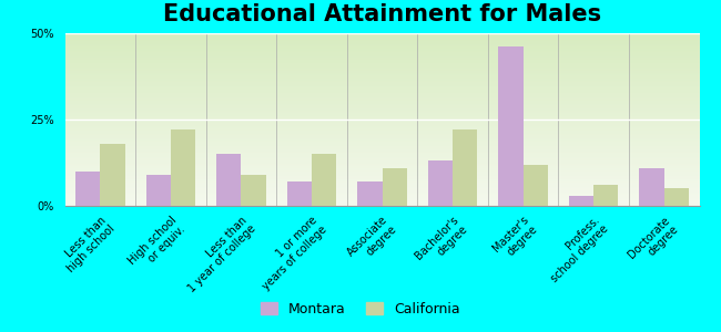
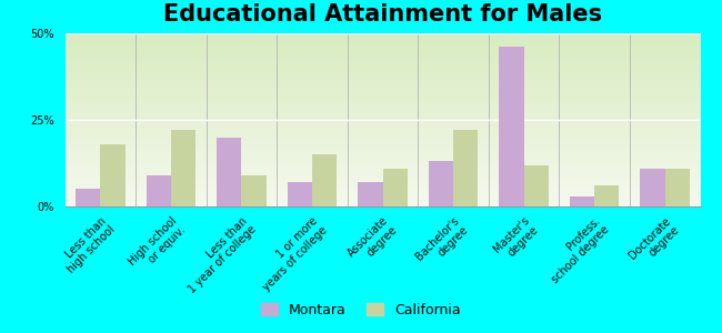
Montara/Less than high school: 10% -> 5%
Montara/Less than 1 year of college: 15% -> 20%
California/Doctorate degree: 5% -> 11%
